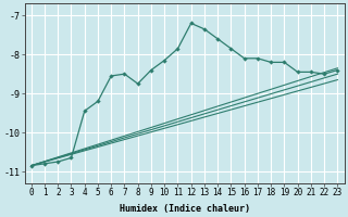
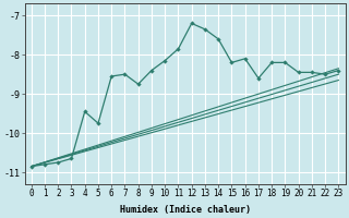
5: -9.20 -> -9.75
15: -7.85 -> -8.20
17: -8.10 -> -8.60
